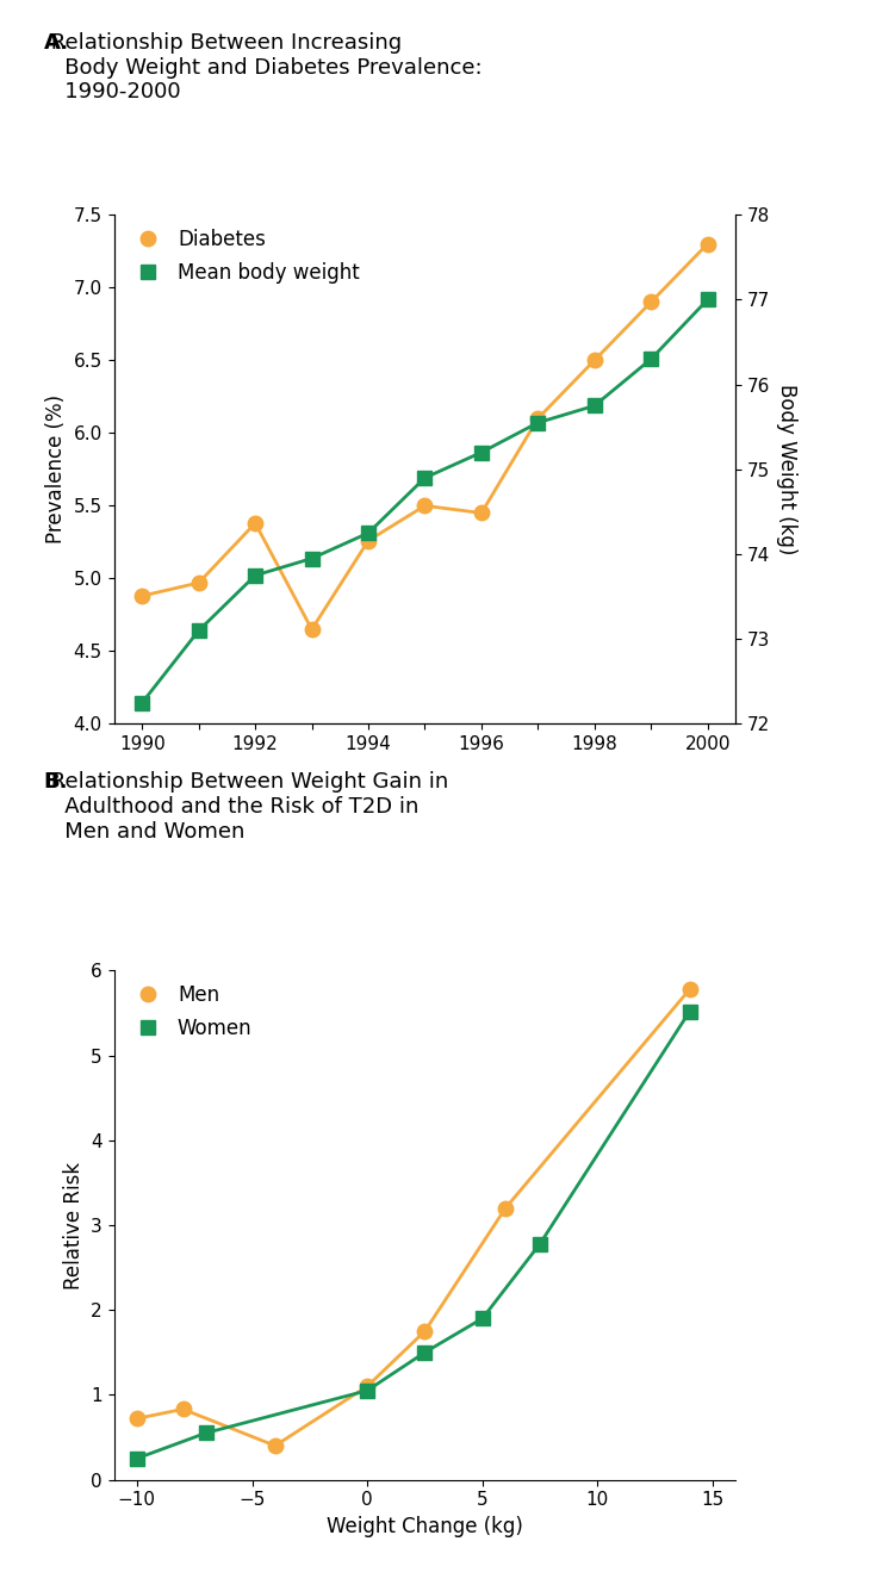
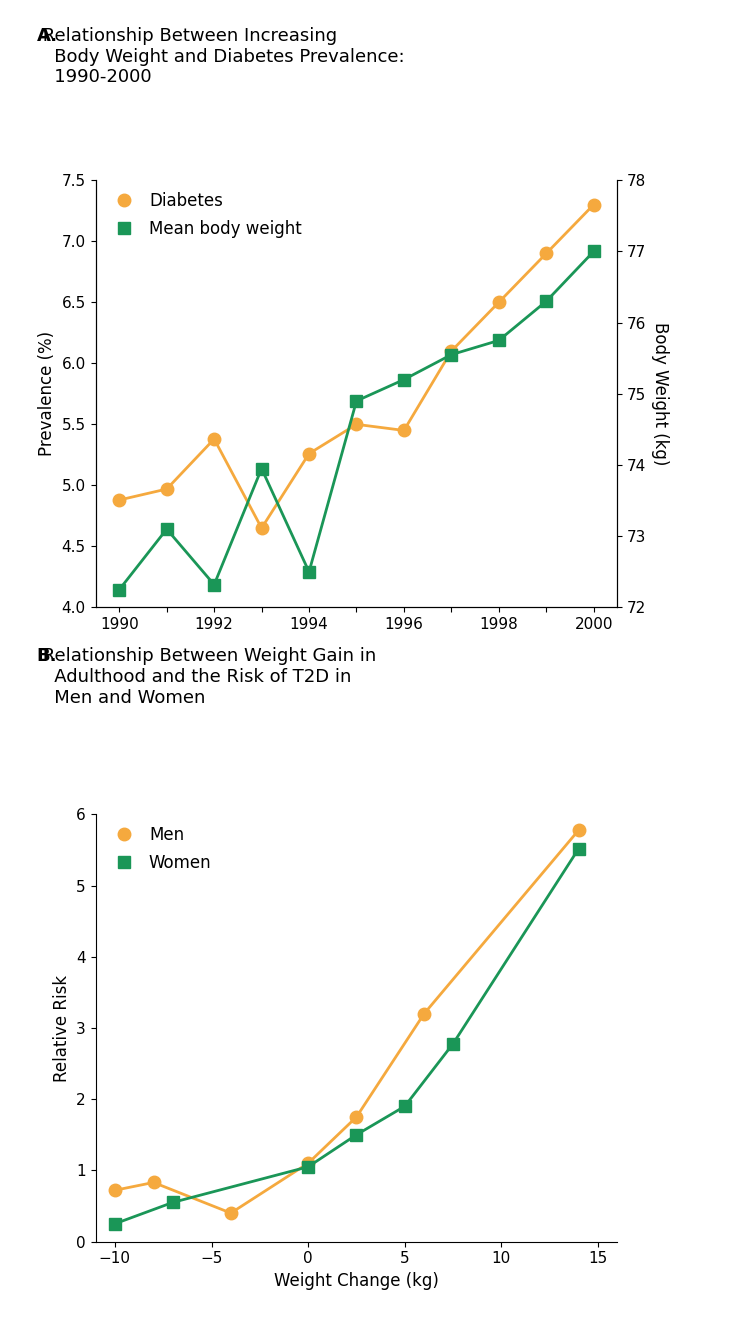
Mean body weight/1992: 73.75 -> 72.32
Mean body weight/1994: 74.25 -> 72.50
